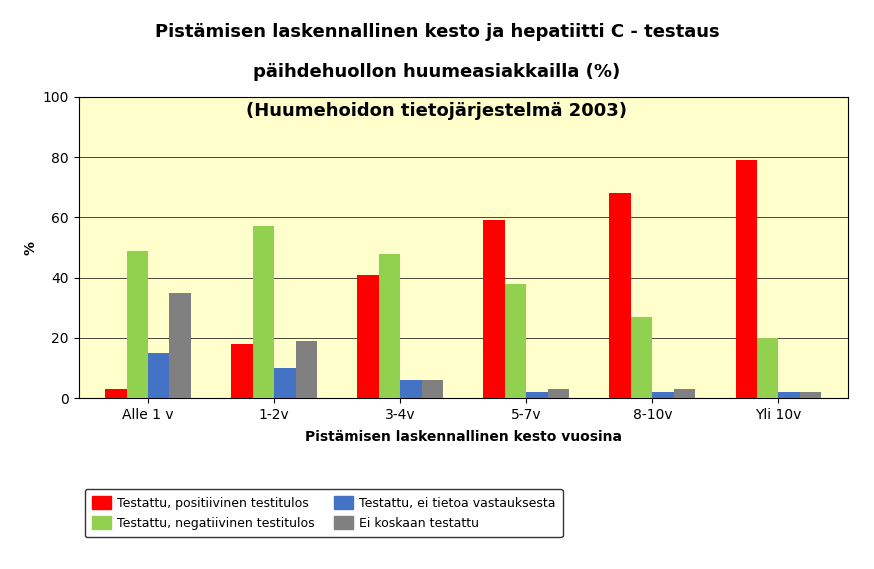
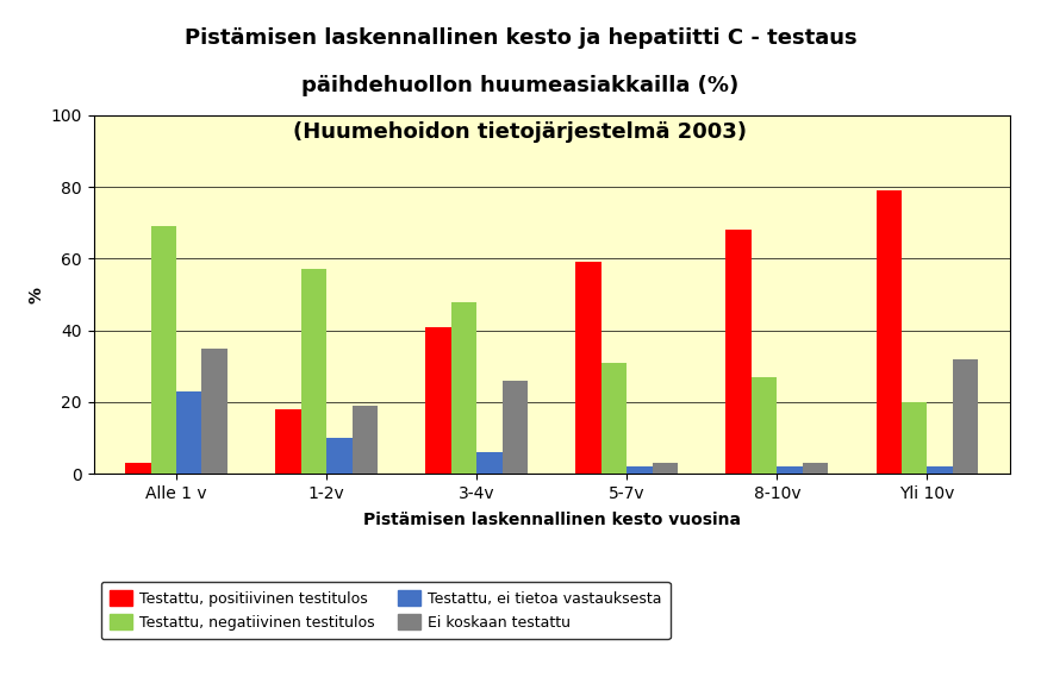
Testattu, negatiivinen testitulos/Alle 1 v: 49 -> 69
Testattu, ei tietoa vastauksesta/Alle 1 v: 15 -> 23
Ei koskaan testattu/3-4v: 6 -> 26
Testattu, negatiivinen testitulos/5-7v: 38 -> 31
Ei koskaan testattu/Yli 10v: 2 -> 32
